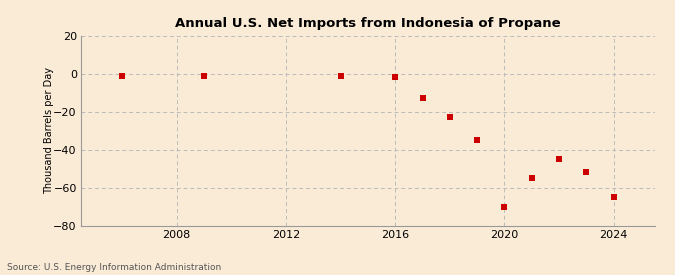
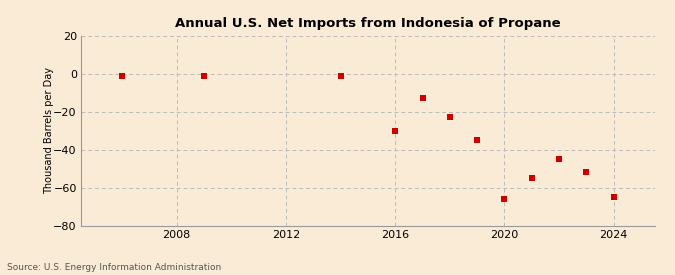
2016: -2 -> -30
2020: -70 -> -66
